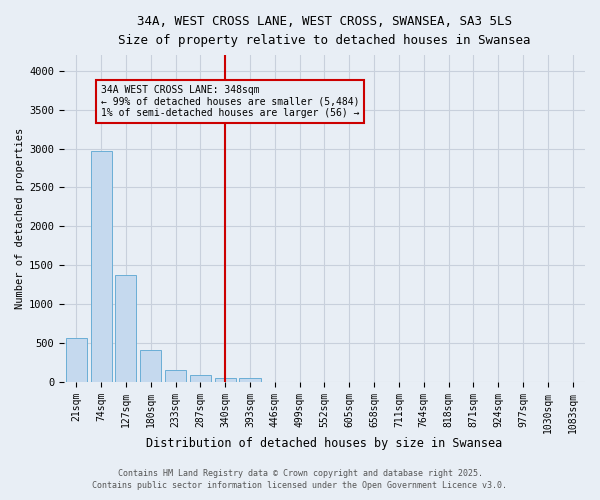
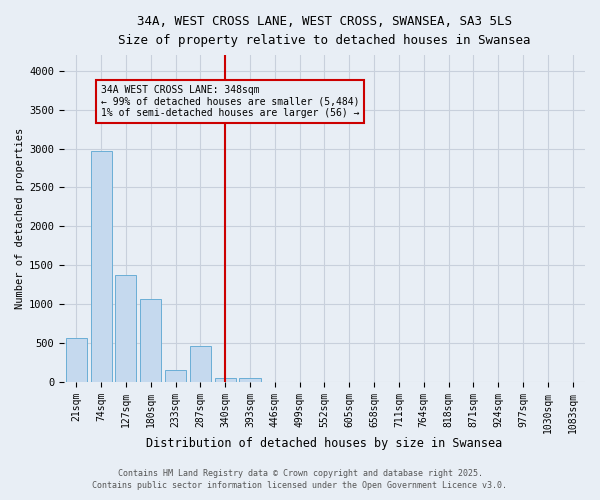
180sqm: 410 -> 1060
287sqm: 90 -> 460
